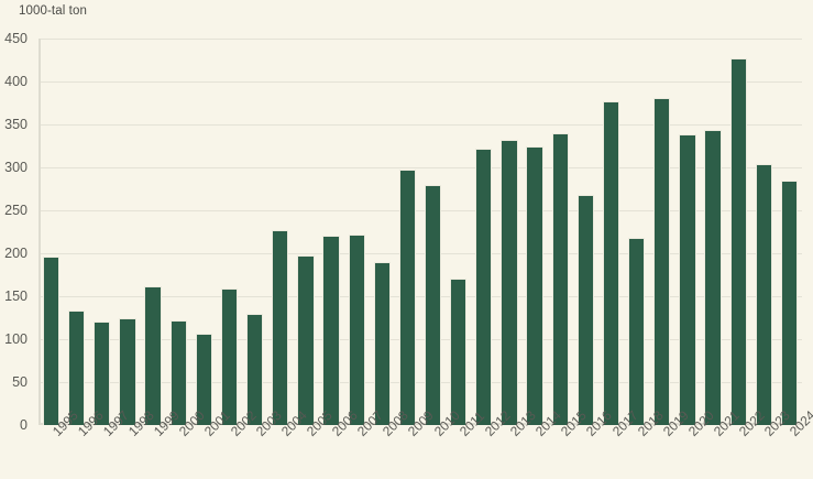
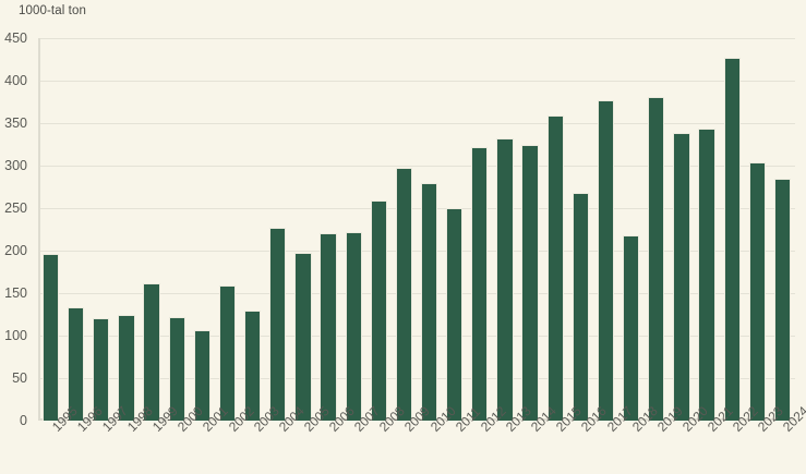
2008: 190 -> 260
2011: 170 -> 250
2015: 340 -> 360
